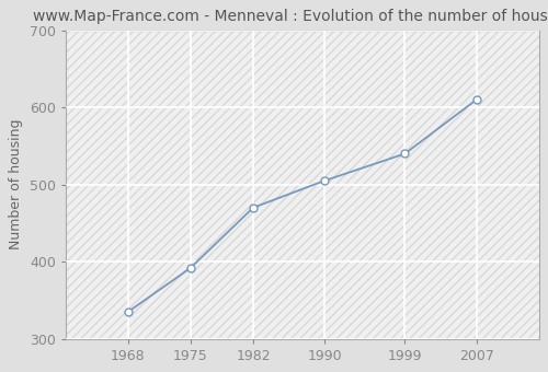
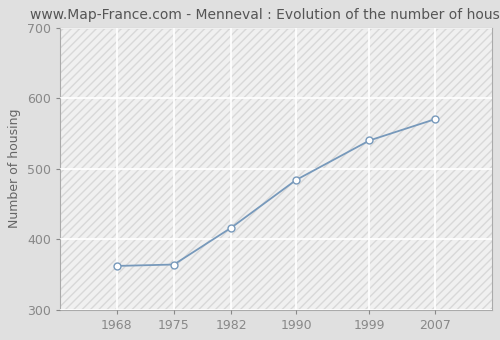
1968: 335 -> 362
1975: 392 -> 364
1982: 470 -> 416
1990: 505 -> 484
2007: 610 -> 570
